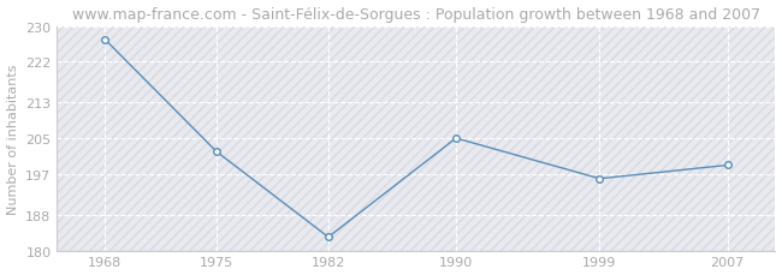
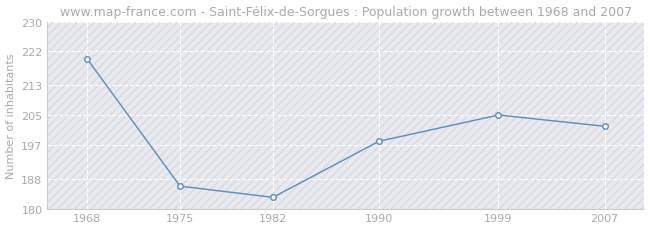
1968: 227 -> 220
1975: 202 -> 186
1990: 205 -> 198
1999: 196 -> 205
2007: 199 -> 202
